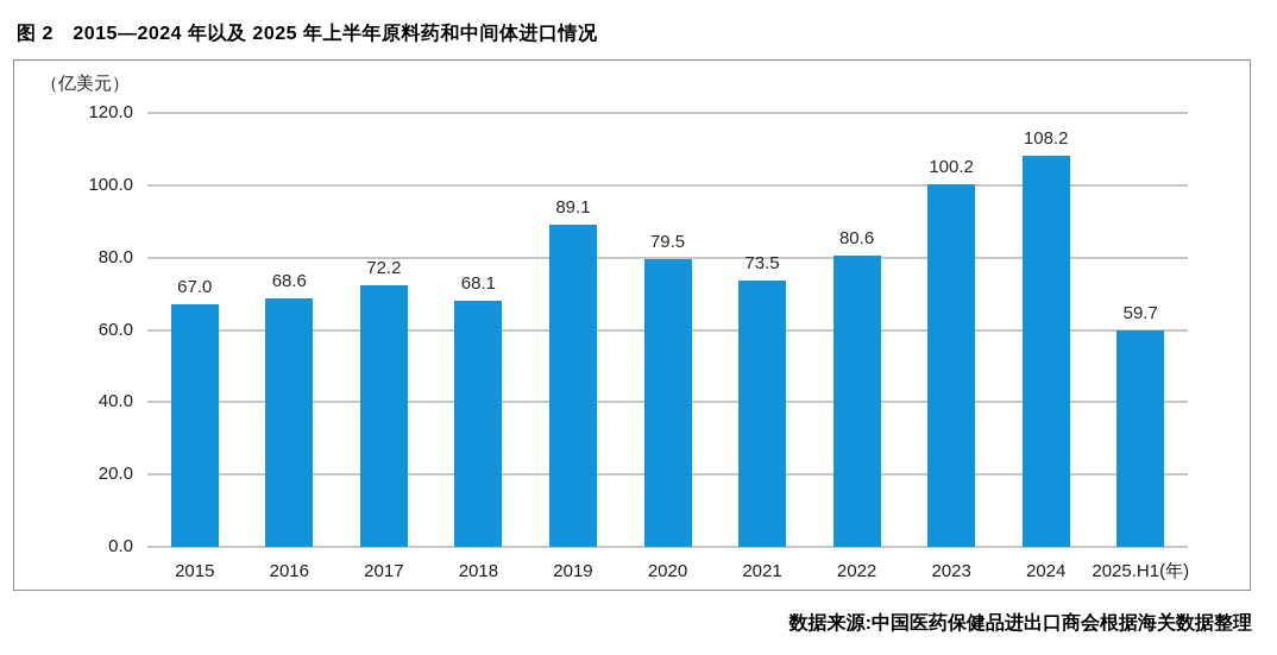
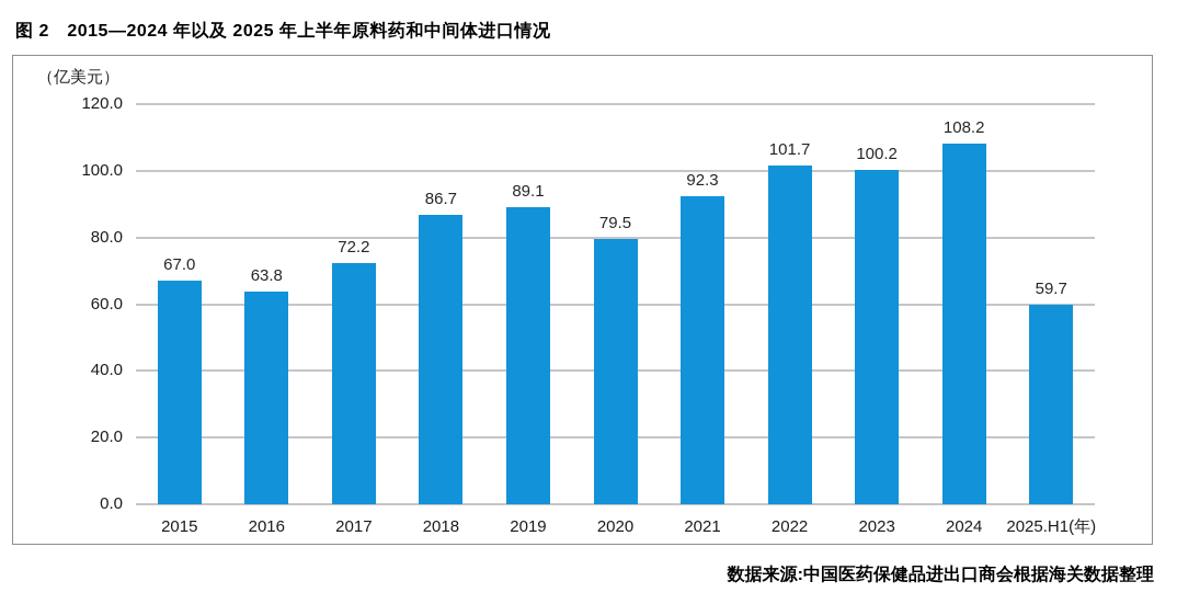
2016: 68.6 -> 63.8
2018: 68.1 -> 86.7
2021: 73.5 -> 92.3
2022: 80.6 -> 101.7
